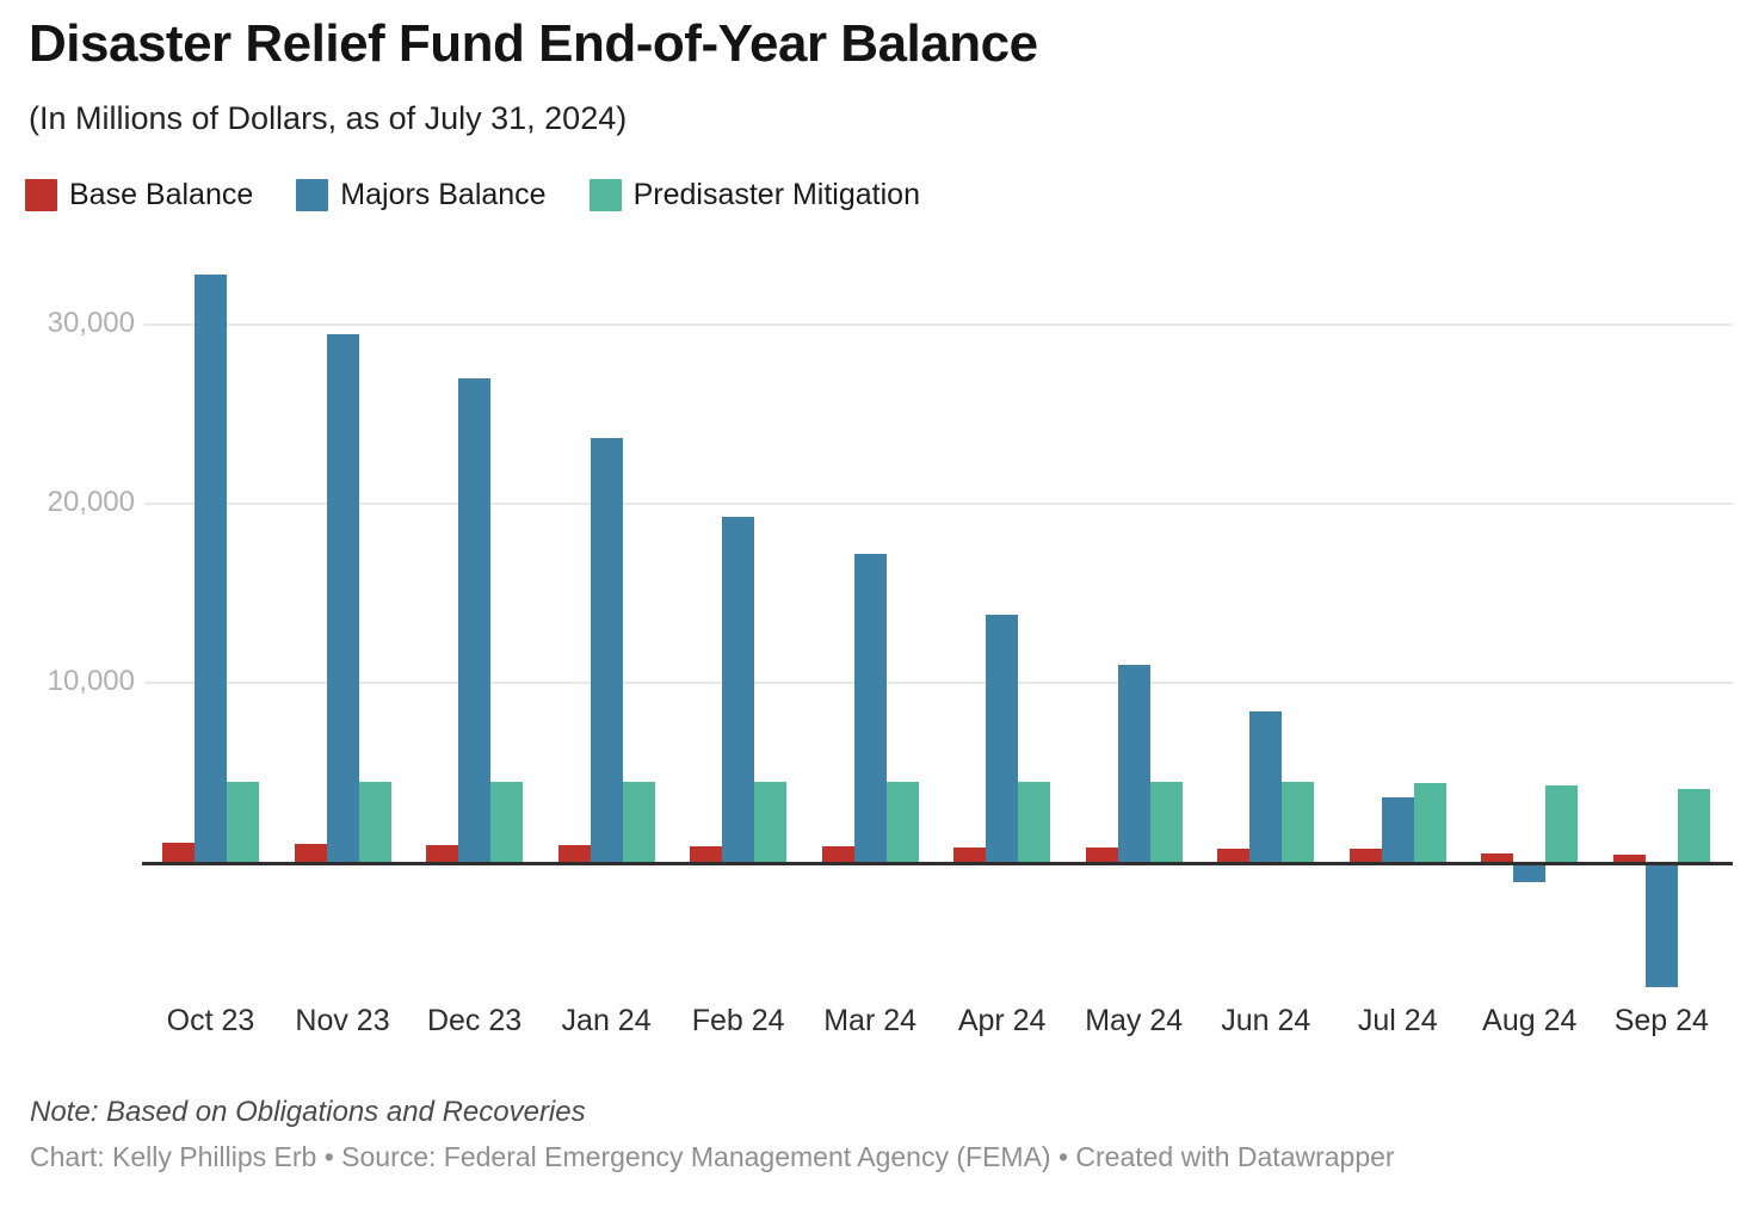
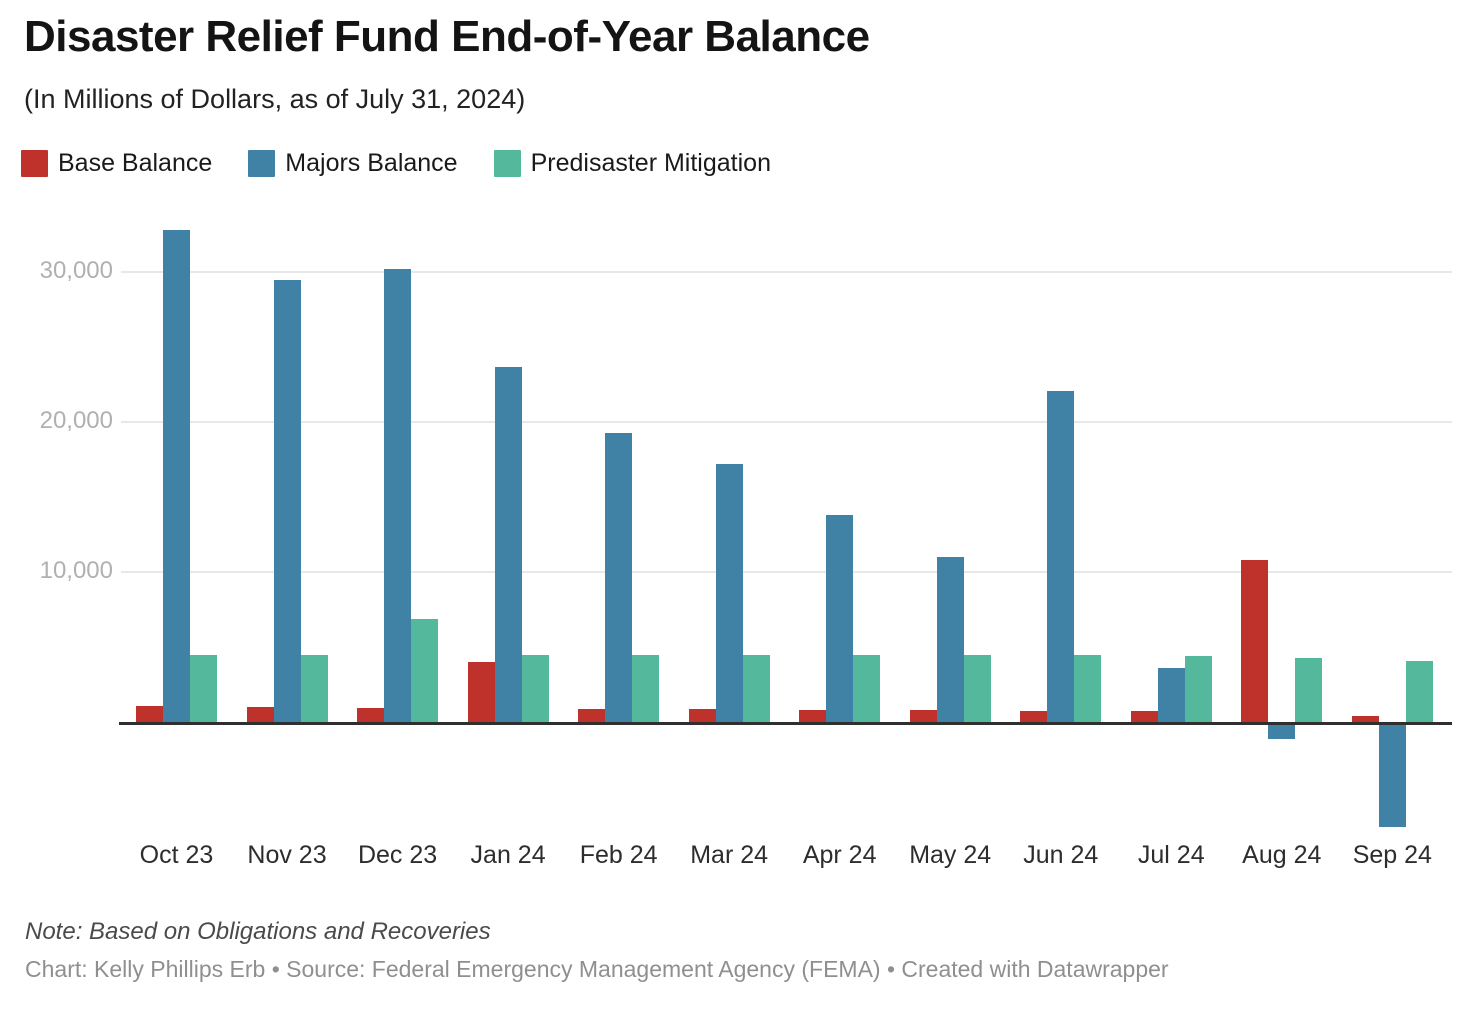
Majors Balance/Dec 23: 27000 -> 30200
Predisaster Mitigation/Dec 23: 4400 -> 6900
Base Balance/Jan 24: 1000 -> 4000
Majors Balance/Jun 24: 8400 -> 22100
Base Balance/Aug 24: 500 -> 10800
